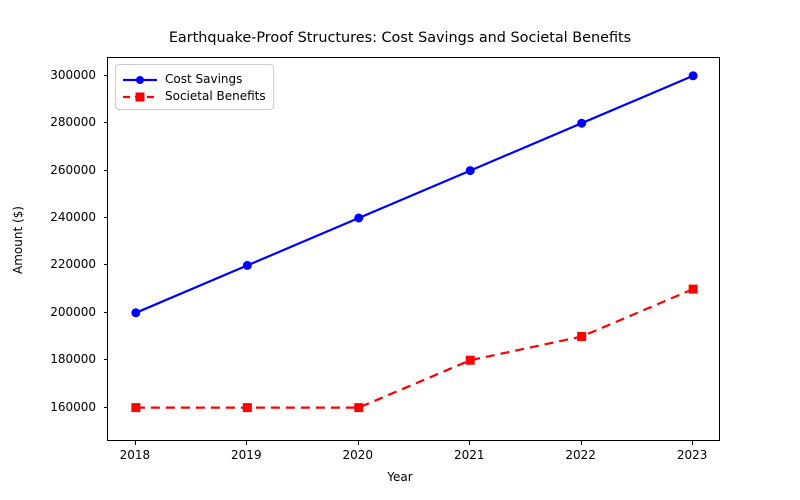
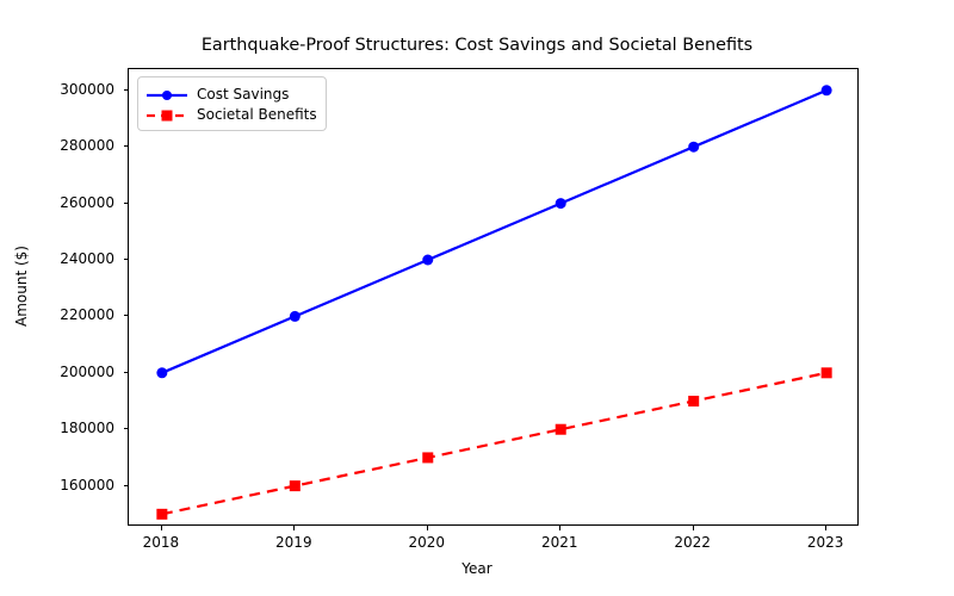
Societal Benefits/2018: 160000 -> 150000
Societal Benefits/2020: 160000 -> 170000
Societal Benefits/2023: 210000 -> 200000
